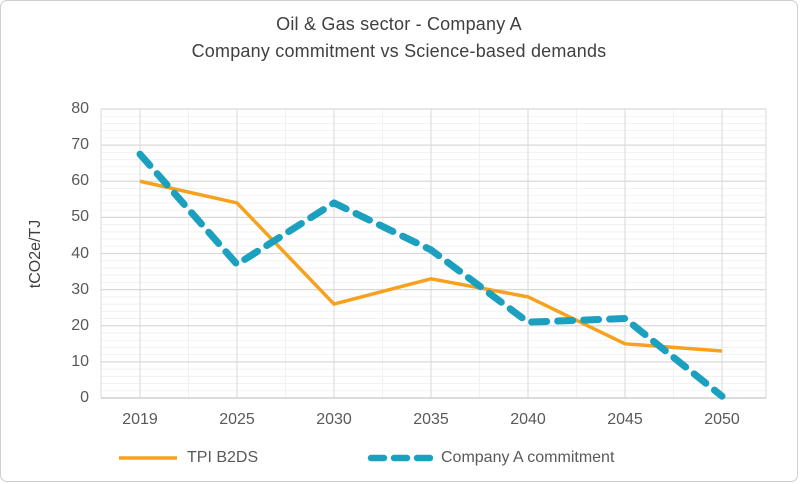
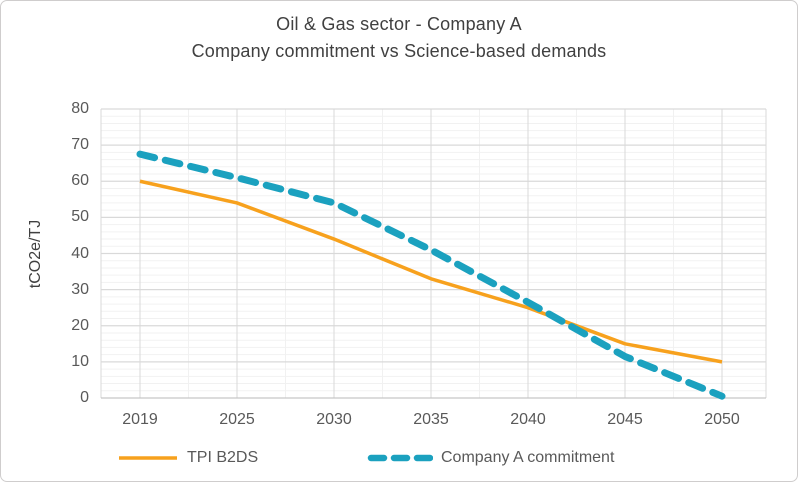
Company A commitment/2025: 37 -> 61
TPI B2DS/2030: 26 -> 44
TPI B2DS/2040: 28 -> 25
Company A commitment/2040: 21 -> 26
Company A commitment/2045: 22 -> 12
TPI B2DS/2050: 13 -> 10
